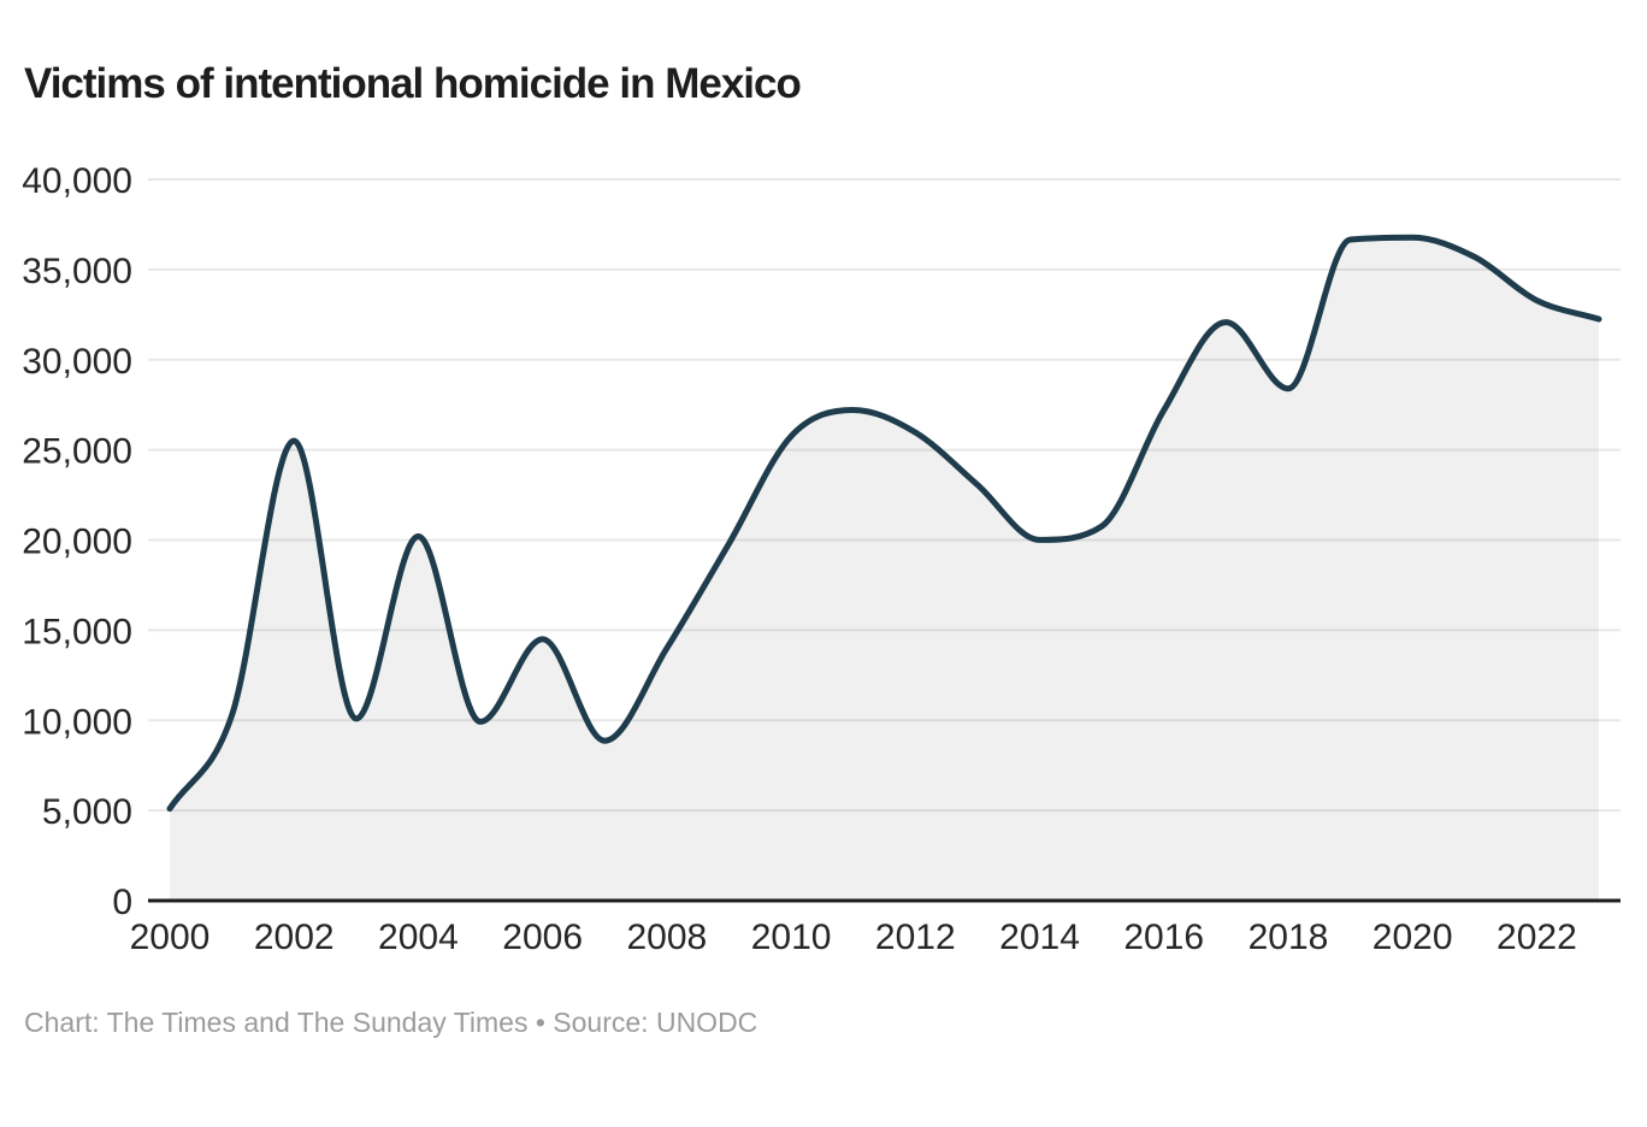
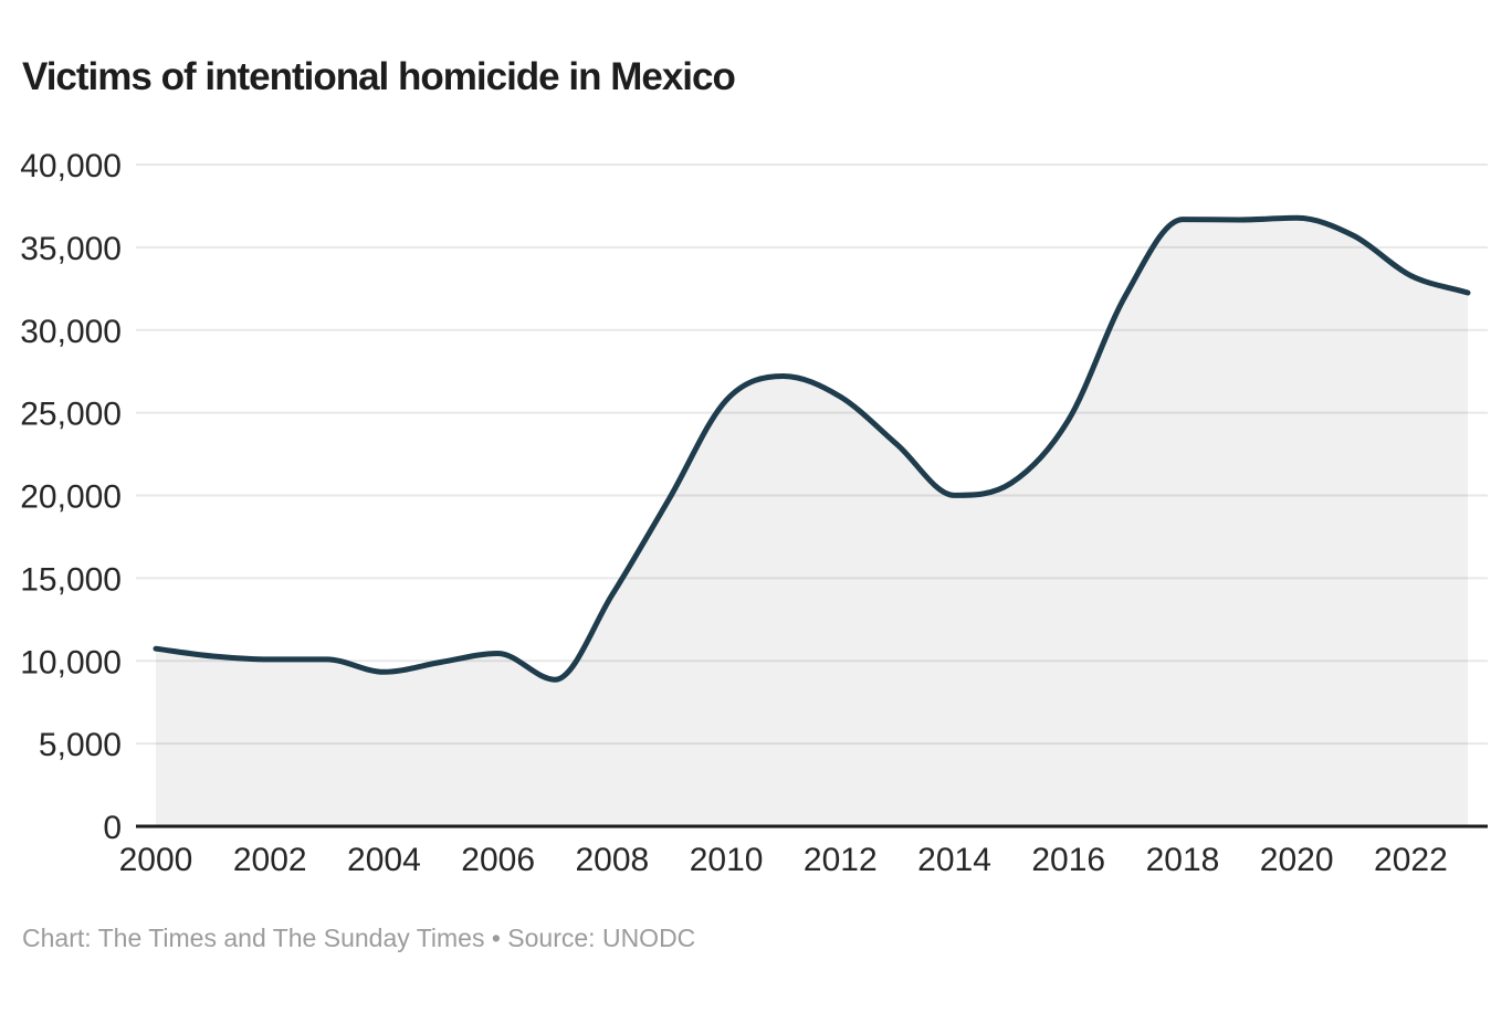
2000: 5100 -> 10700
2002: 25500 -> 10100
2004: 20200 -> 9300
2006: 14500 -> 10500
2016: 27200 -> 24600
2018: 28400 -> 36700
